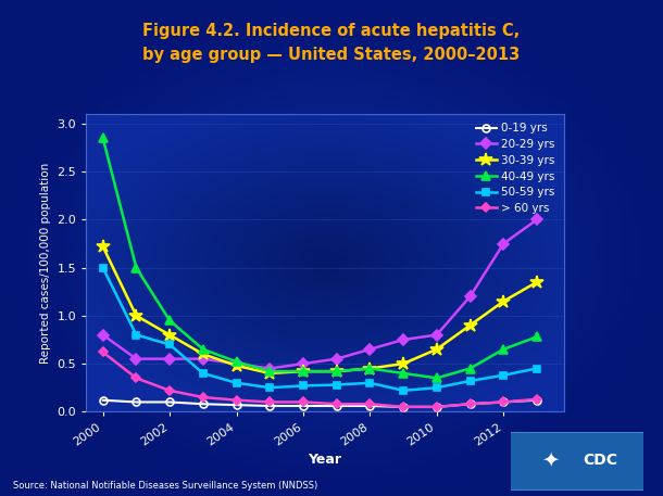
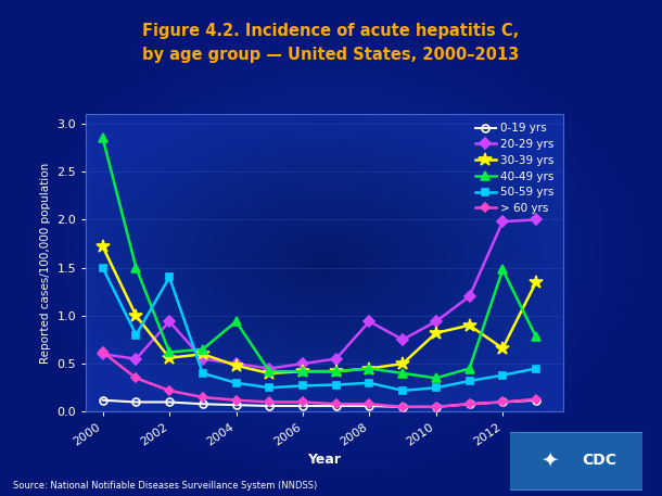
20-29 yrs/2000: 0.80 -> 0.60
20-29 yrs/2002: 0.55 -> 0.94
30-39 yrs/2002: 0.80 -> 0.56
40-49 yrs/2002: 0.95 -> 0.62
50-59 yrs/2002: 0.70 -> 1.40
40-49 yrs/2004: 0.52 -> 0.94
20-29 yrs/2008: 0.65 -> 0.94
20-29 yrs/2010: 0.80 -> 0.94
30-39 yrs/2010: 0.65 -> 0.82
20-29 yrs/2012: 1.75 -> 1.98
30-39 yrs/2012: 1.15 -> 0.66
40-49 yrs/2012: 0.65 -> 1.48
